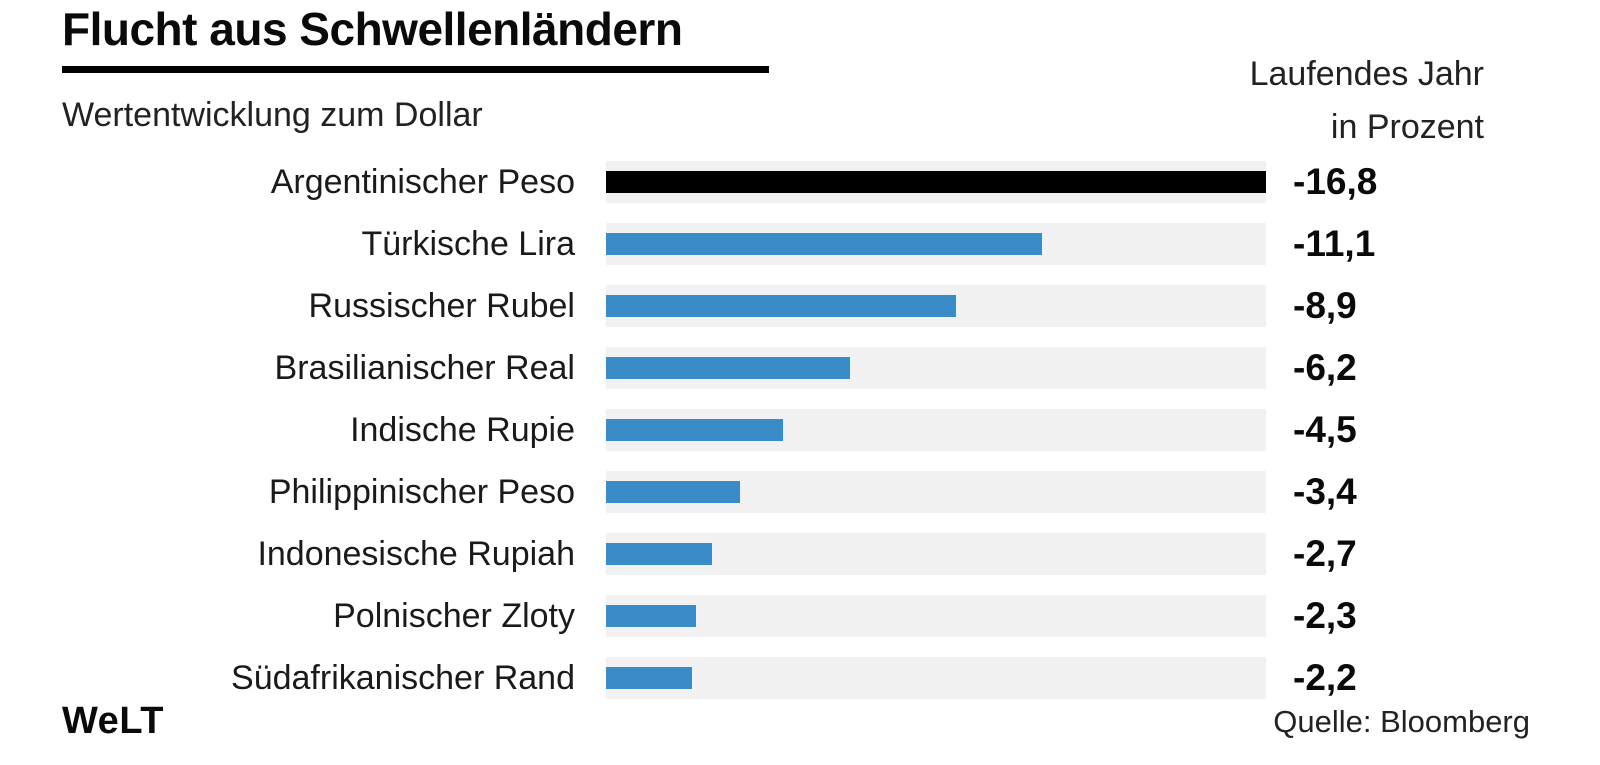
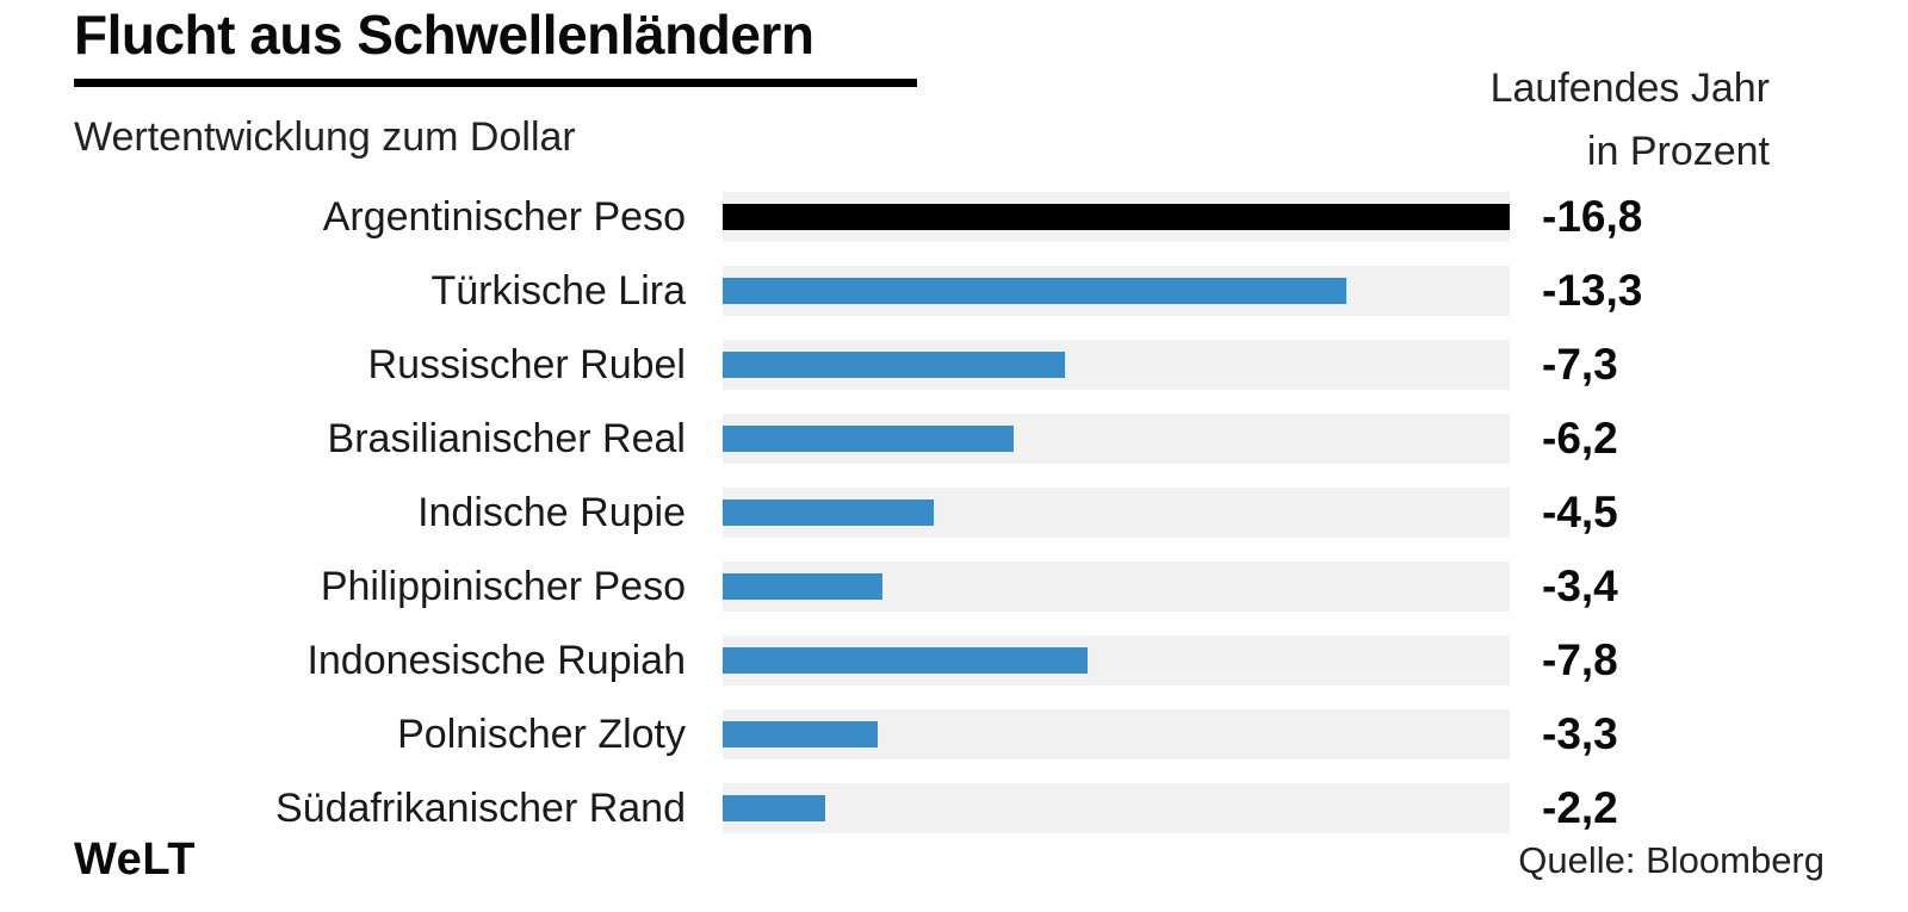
Türkische Lira: -11,1 -> -13,3
Russischer Rubel: -8,9 -> -7,3
Indonesische Rupiah: -2,7 -> -7,8
Polnischer Zloty: -2,3 -> -3,3
